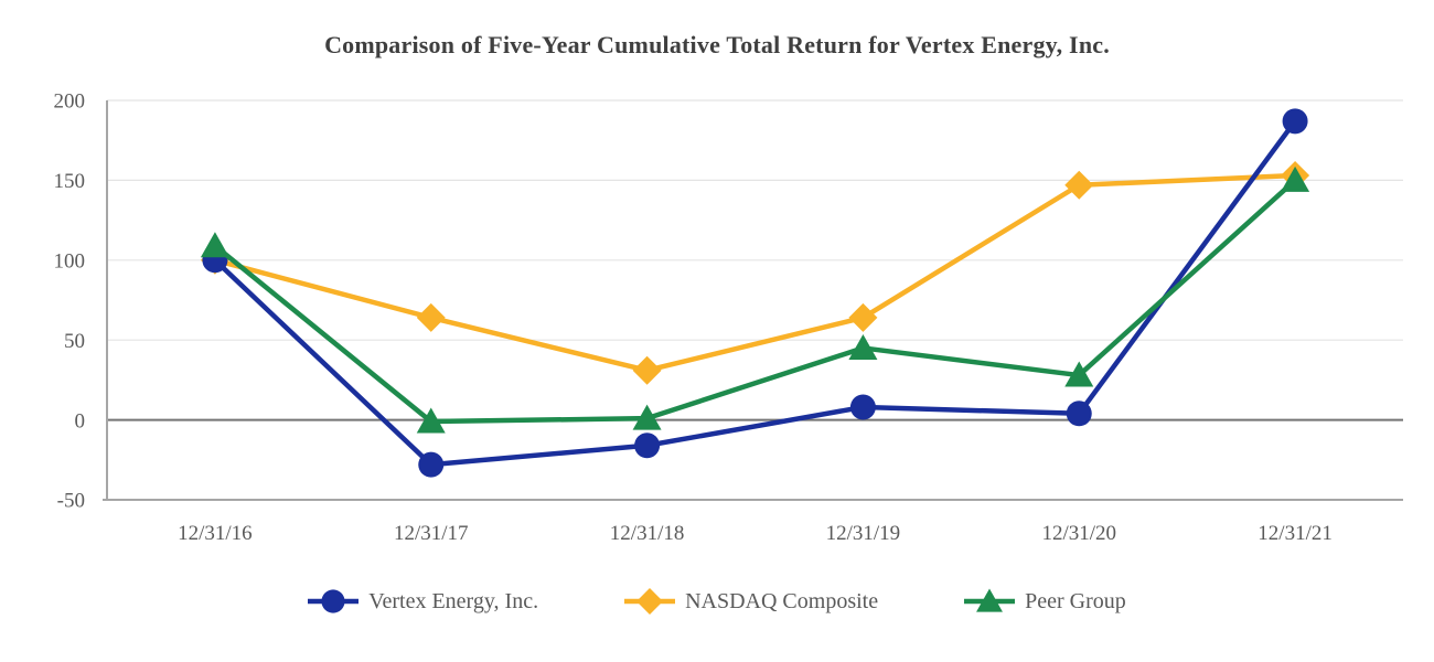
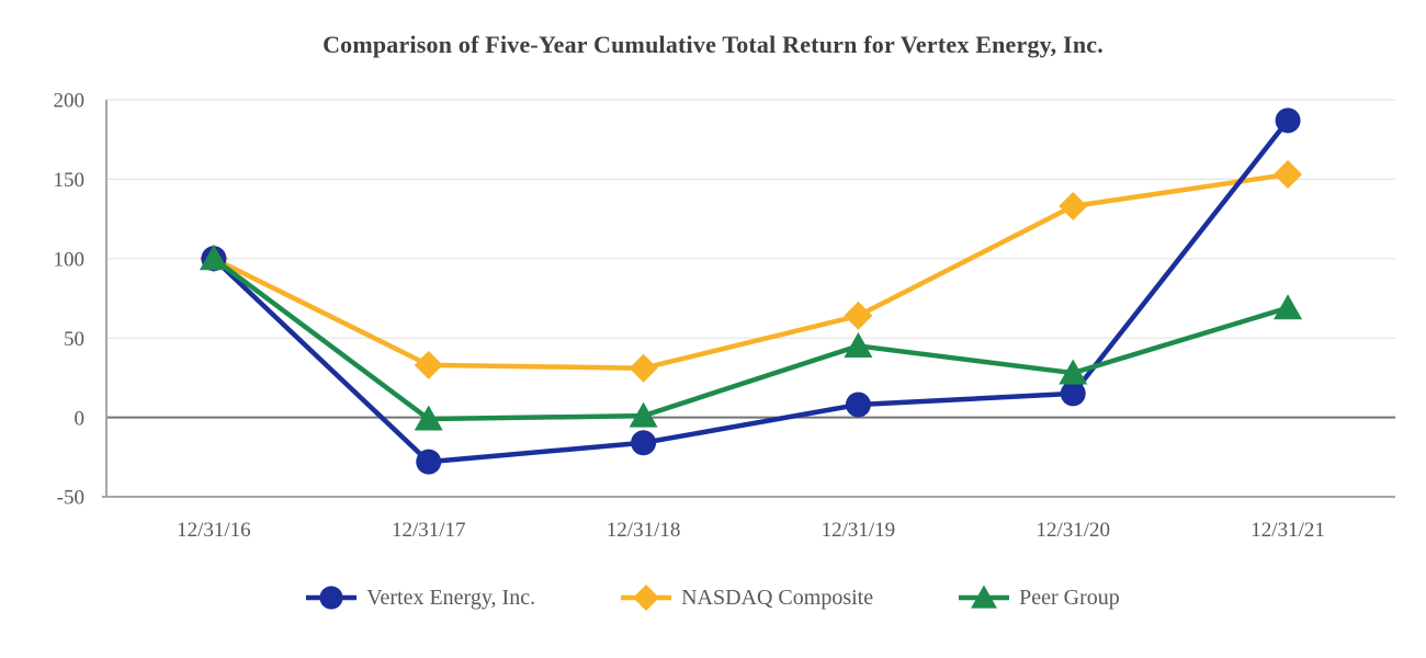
Peer Group/12/31/16: 109 -> 100
NASDAQ Composite/12/31/17: 64 -> 33
Vertex Energy, Inc./12/31/20: 4 -> 15
NASDAQ Composite/12/31/20: 147 -> 133
Peer Group/12/31/21: 150 -> 69
